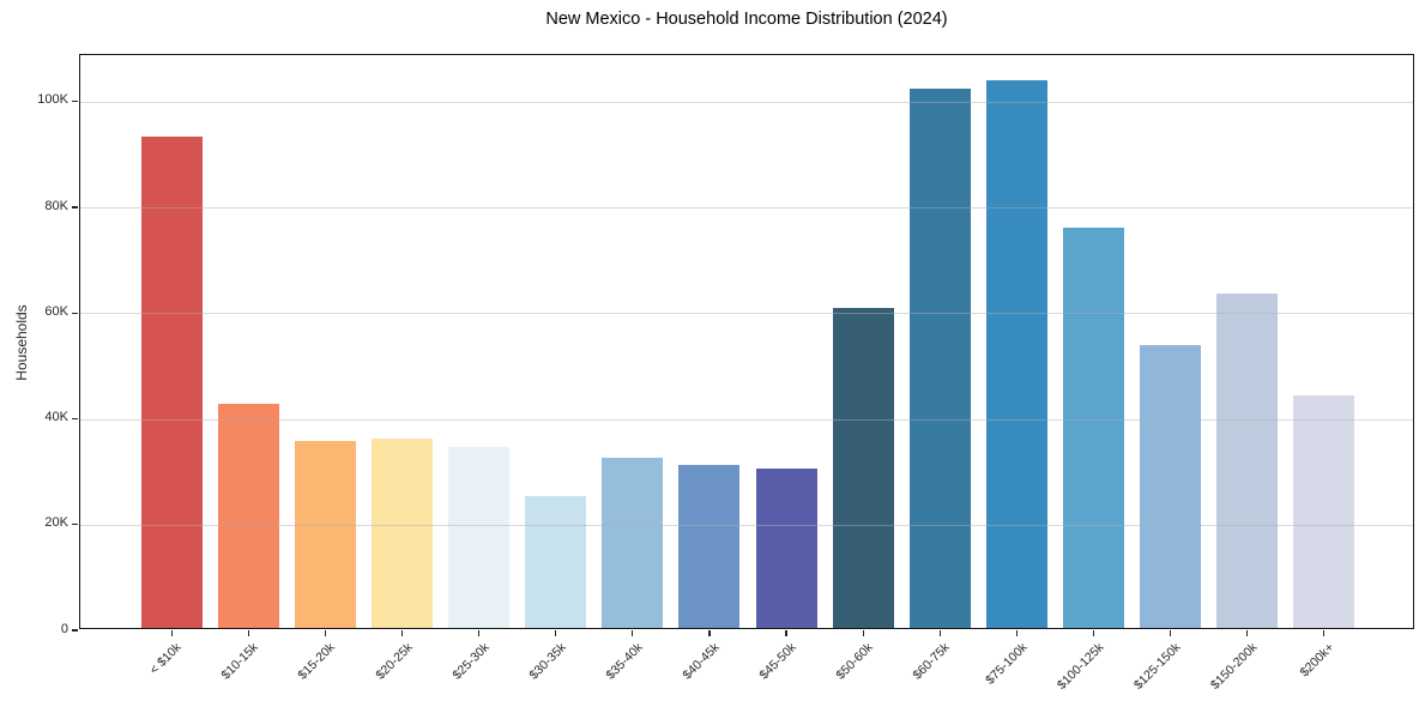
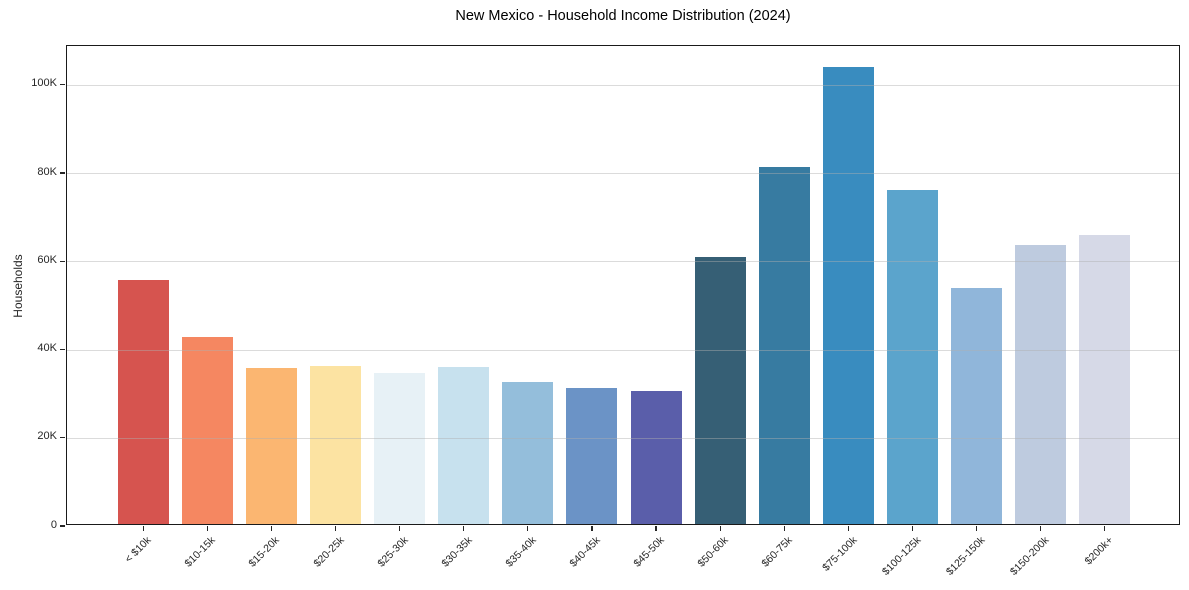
< $10k: 93K -> 55K
$30-35k: 25K -> 36K
$60-75k: 102K -> 81K
$200k+: 44K -> 65K
